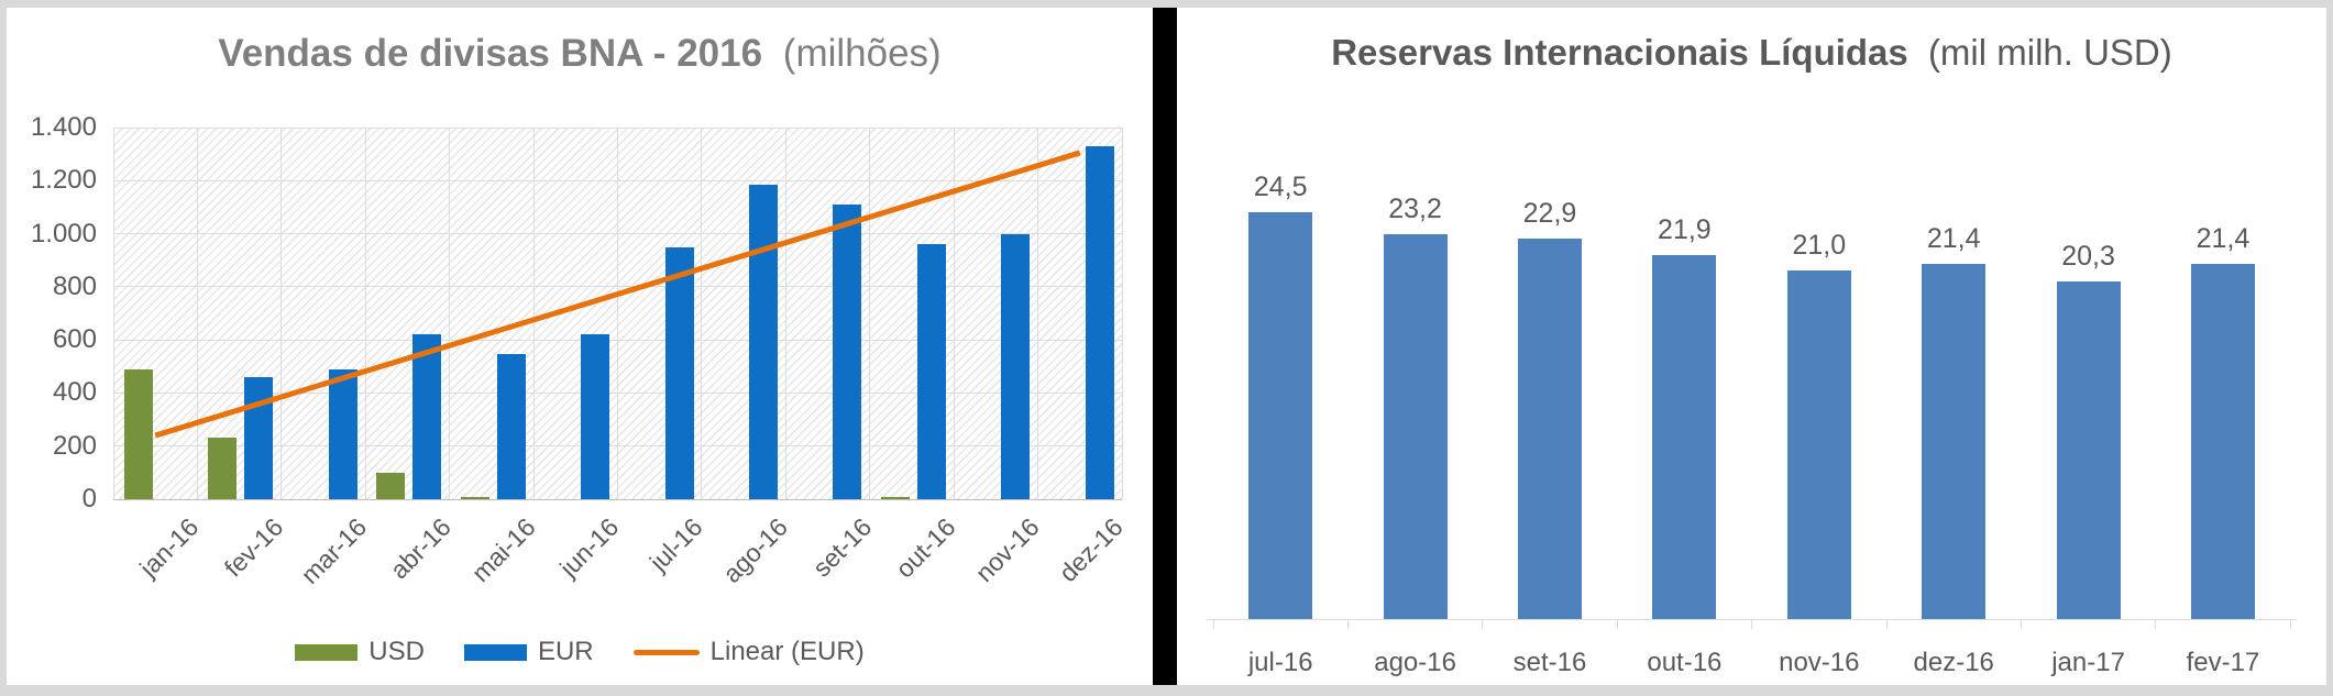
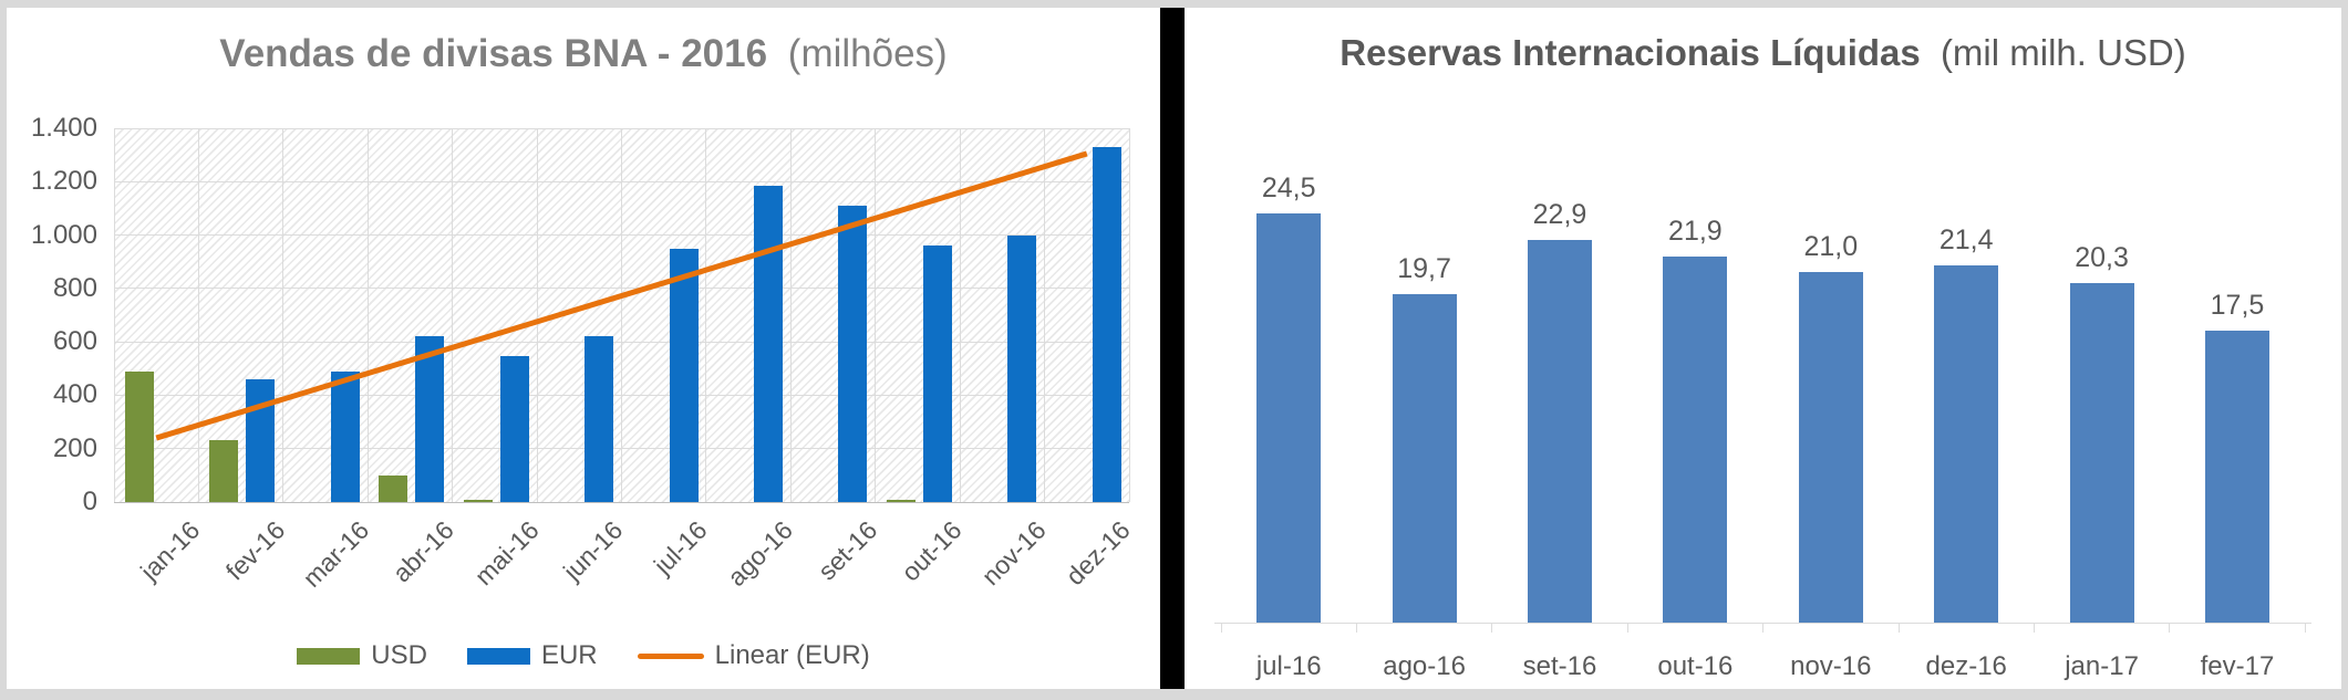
Reservas Internacionais Líquidas/ago-16: 23,2 -> 19,7
Reservas Internacionais Líquidas/fev-17: 21,4 -> 17,5
